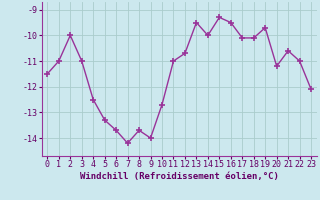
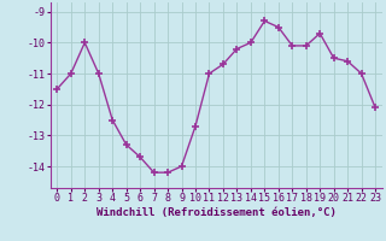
8: -13.7 -> -14.2
13: -9.5 -> -10.2
20: -11.2 -> -10.5
